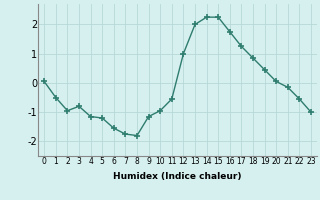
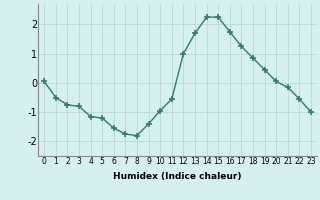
2: -0.95 -> -0.75
9: -1.15 -> -1.40
13: 2.00 -> 1.70
